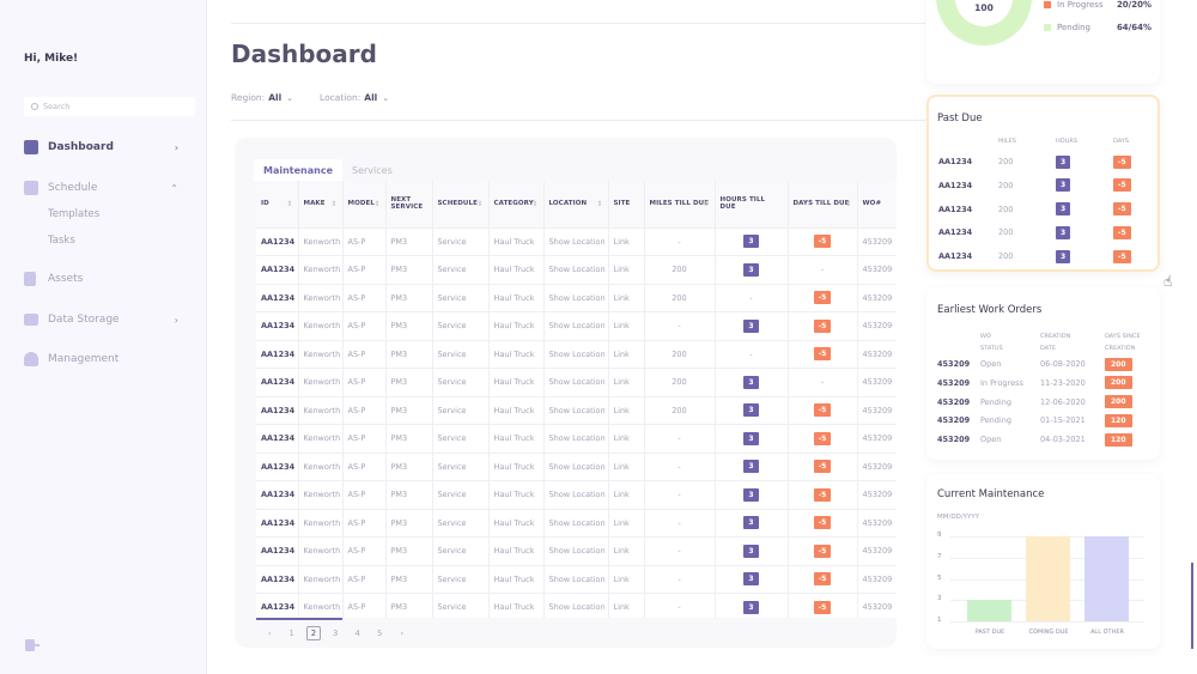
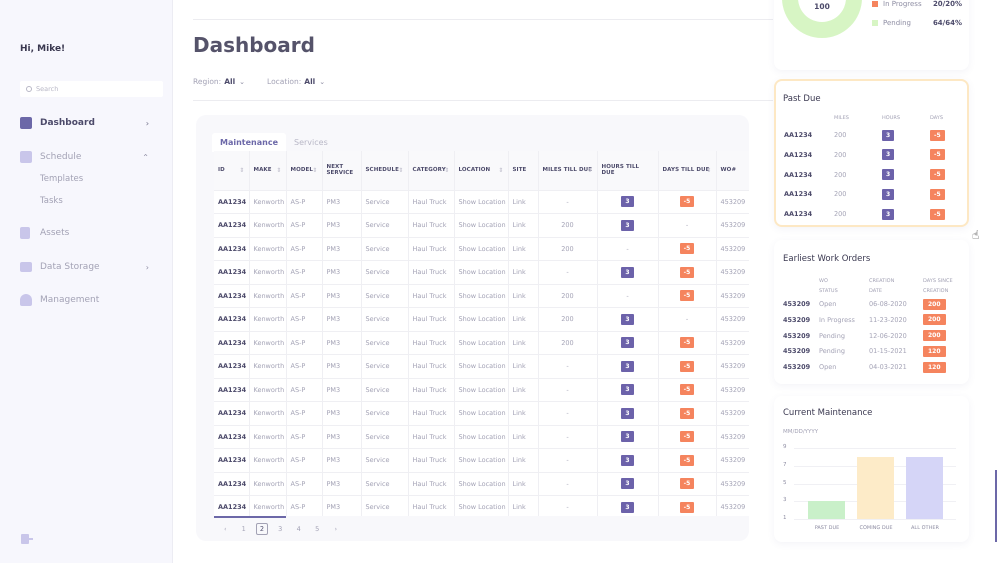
COMING DUE: 9 -> 8
ALL OTHER: 9 -> 8
